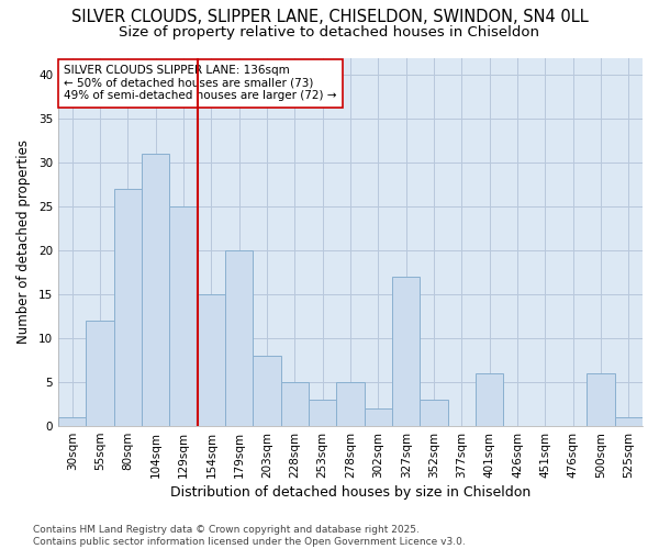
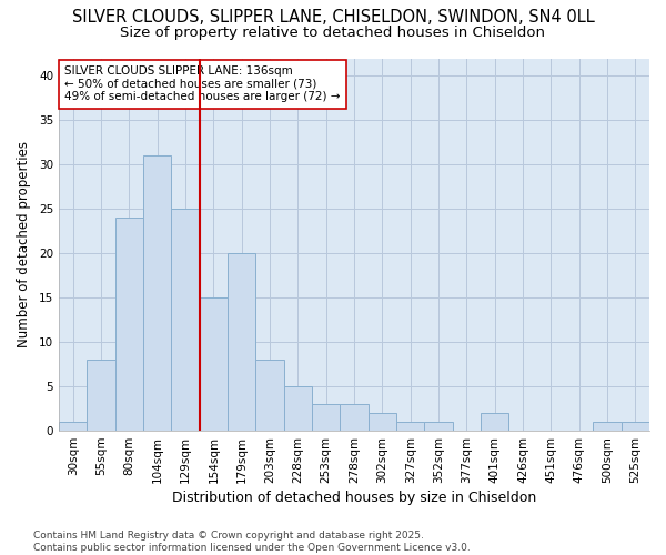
55sqm: 12 -> 8
80sqm: 27 -> 24
278sqm: 5 -> 3
327sqm: 17 -> 1
352sqm: 3 -> 1
401sqm: 6 -> 2
500sqm: 6 -> 1
